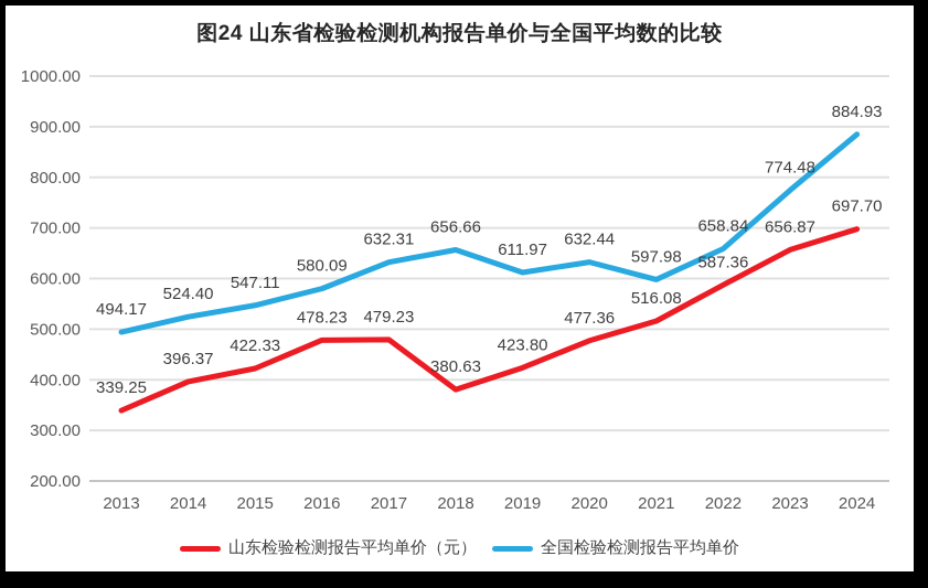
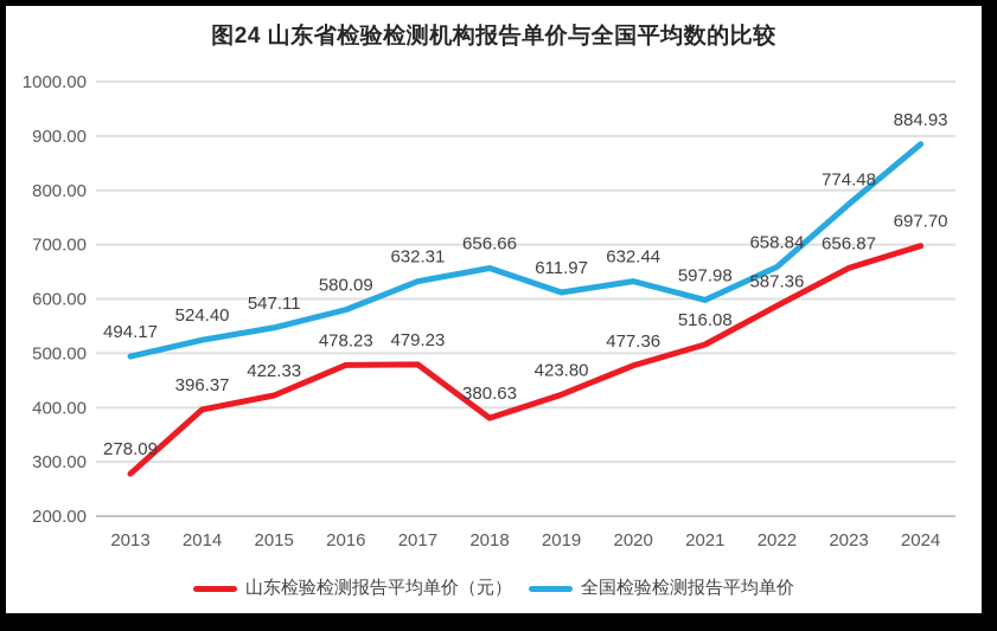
山东检验检测报告平均单价（元）/2013: 339.25 -> 278.09
